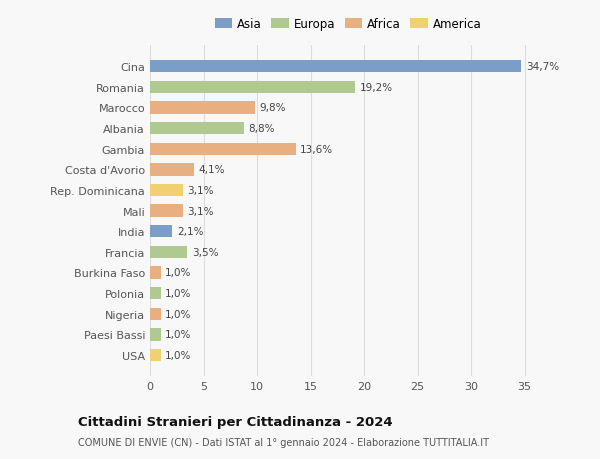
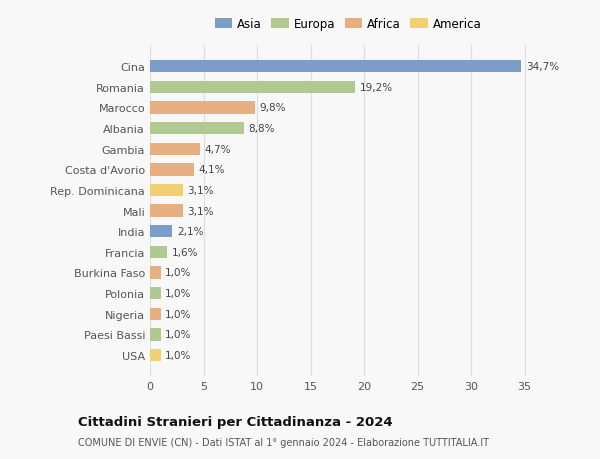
Gambia: 13,6% -> 4,7%
Francia: 3,5% -> 1,6%
